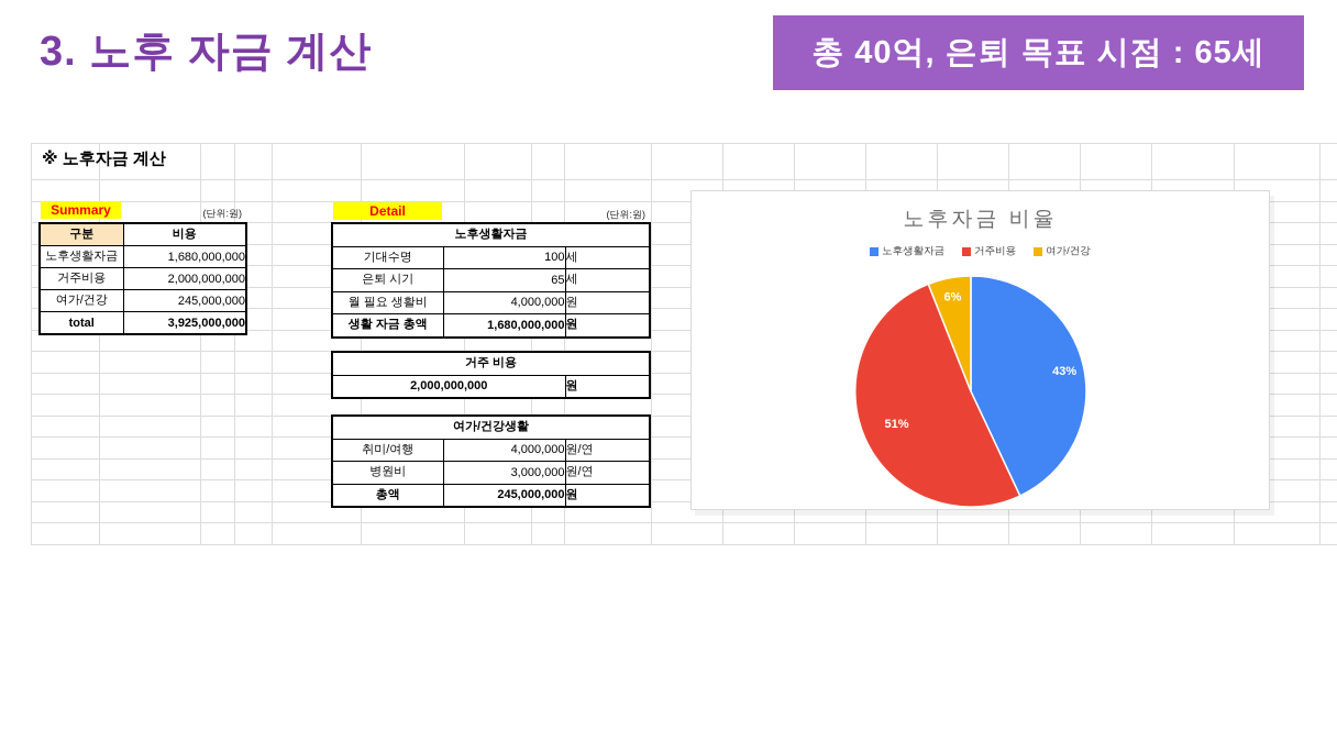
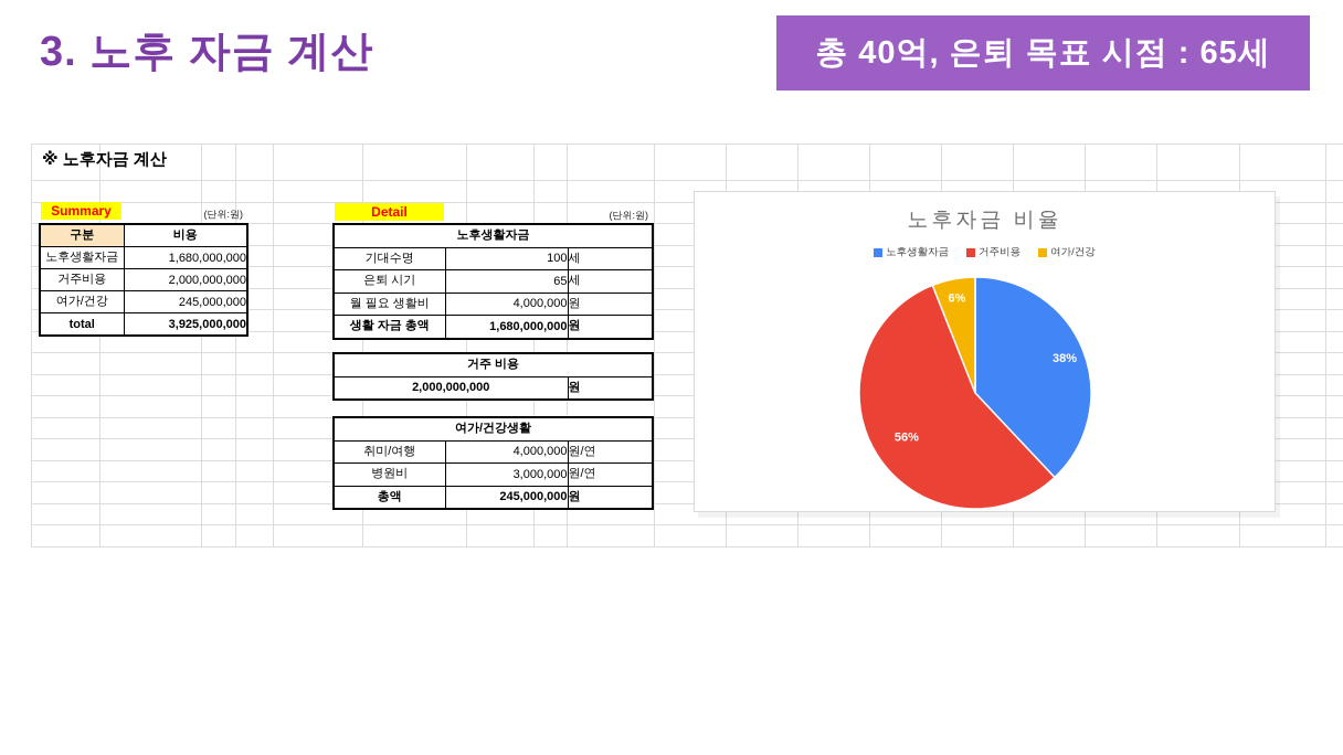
노후생활자금: 43% -> 38%
거주비용: 51% -> 56%
